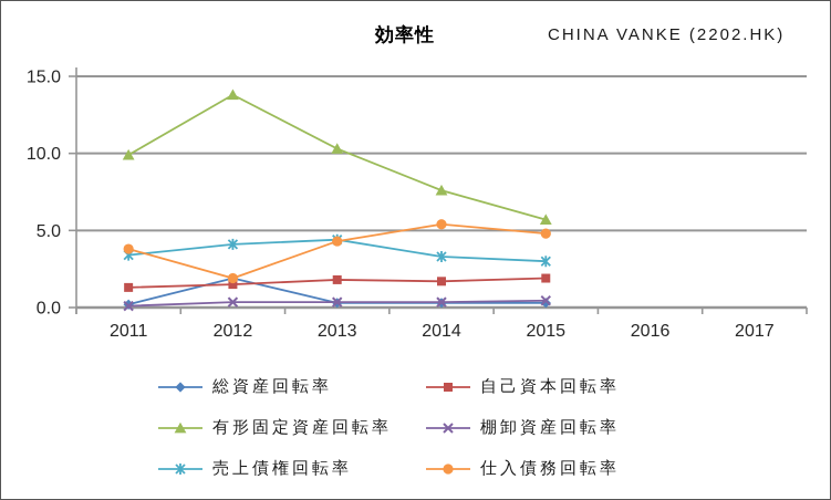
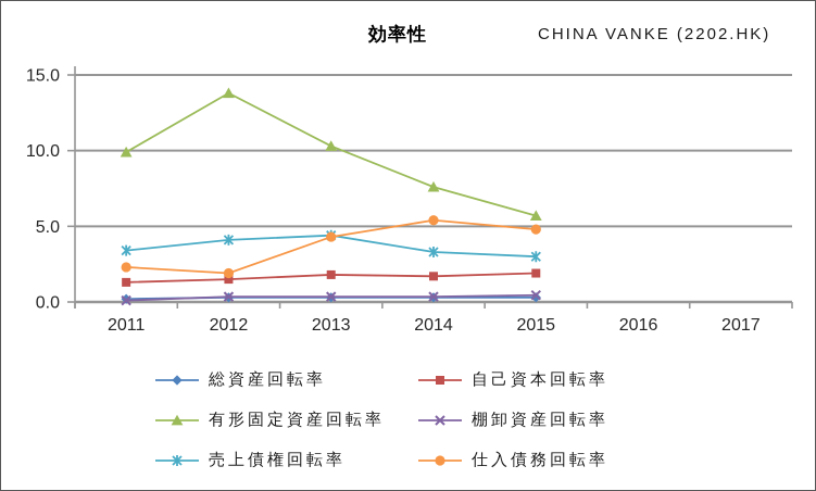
仕入債務回転率/2011: 3.8 -> 2.3
総資産回転率/2012: 1.9 -> 0.3
